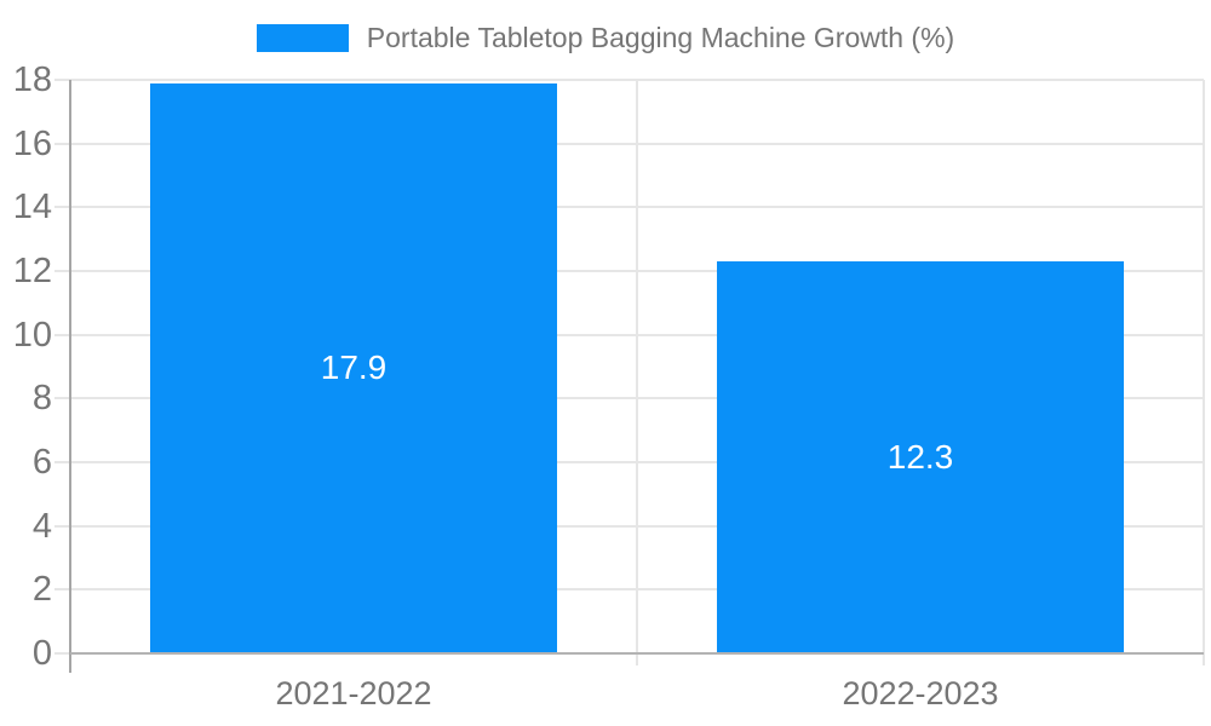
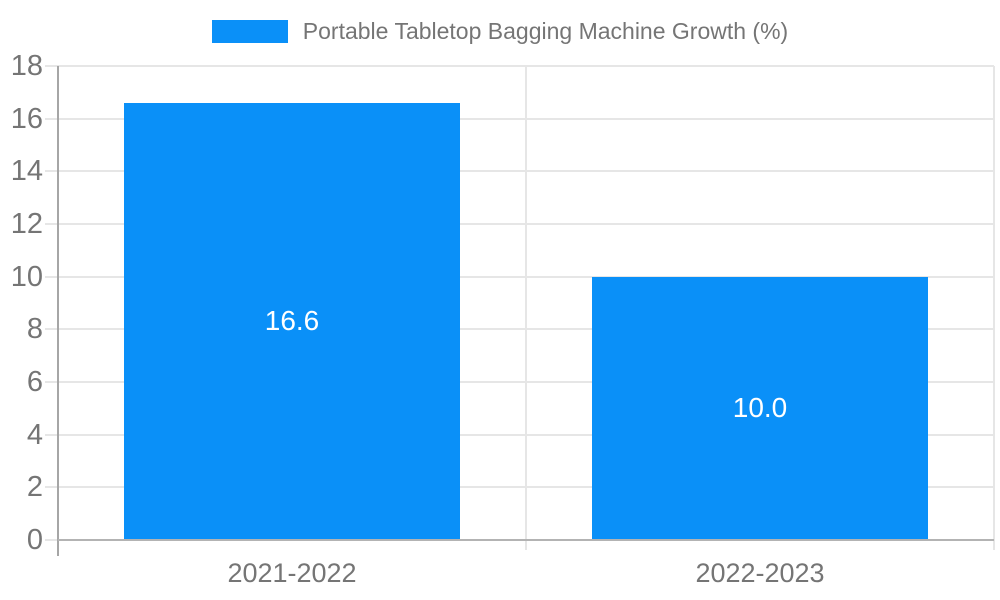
2021-2022: 17.9 -> 16.6
2022-2023: 12.3 -> 10.0
